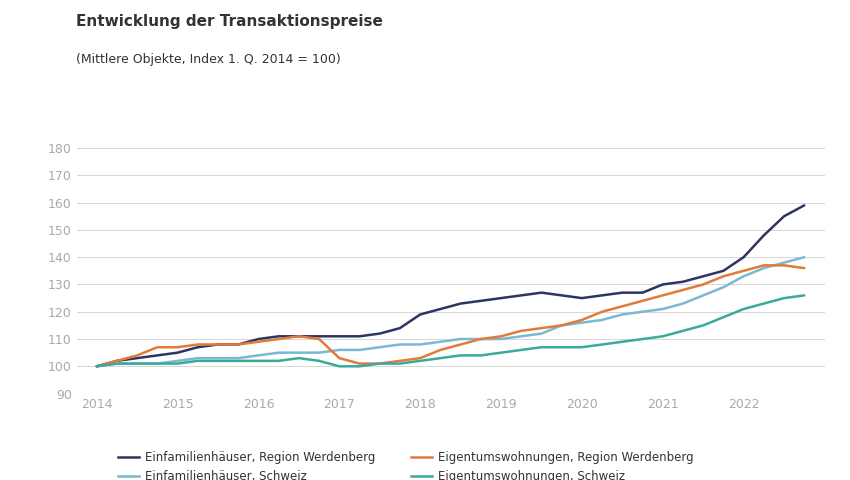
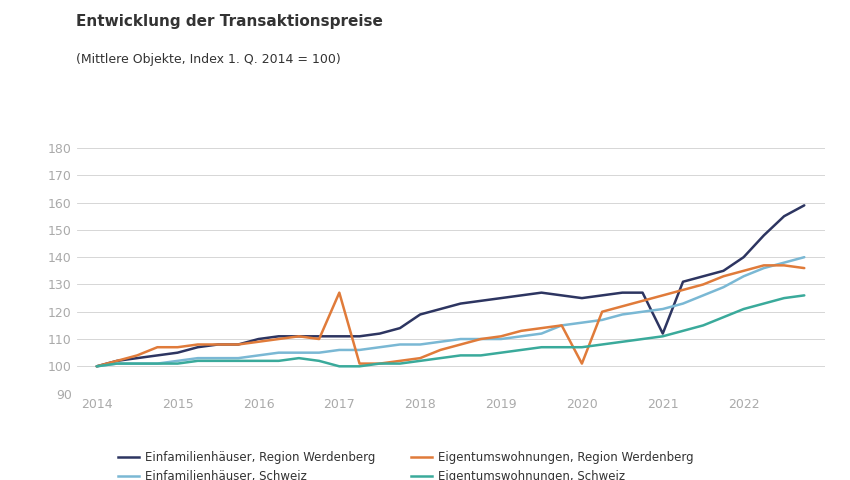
Eigentumswohnungen, Region Werdenberg/2017: 103 -> 127
Eigentumswohnungen, Region Werdenberg/2020: 117 -> 101
Einfamilienhäuser, Region Werdenberg/2021: 130 -> 112
